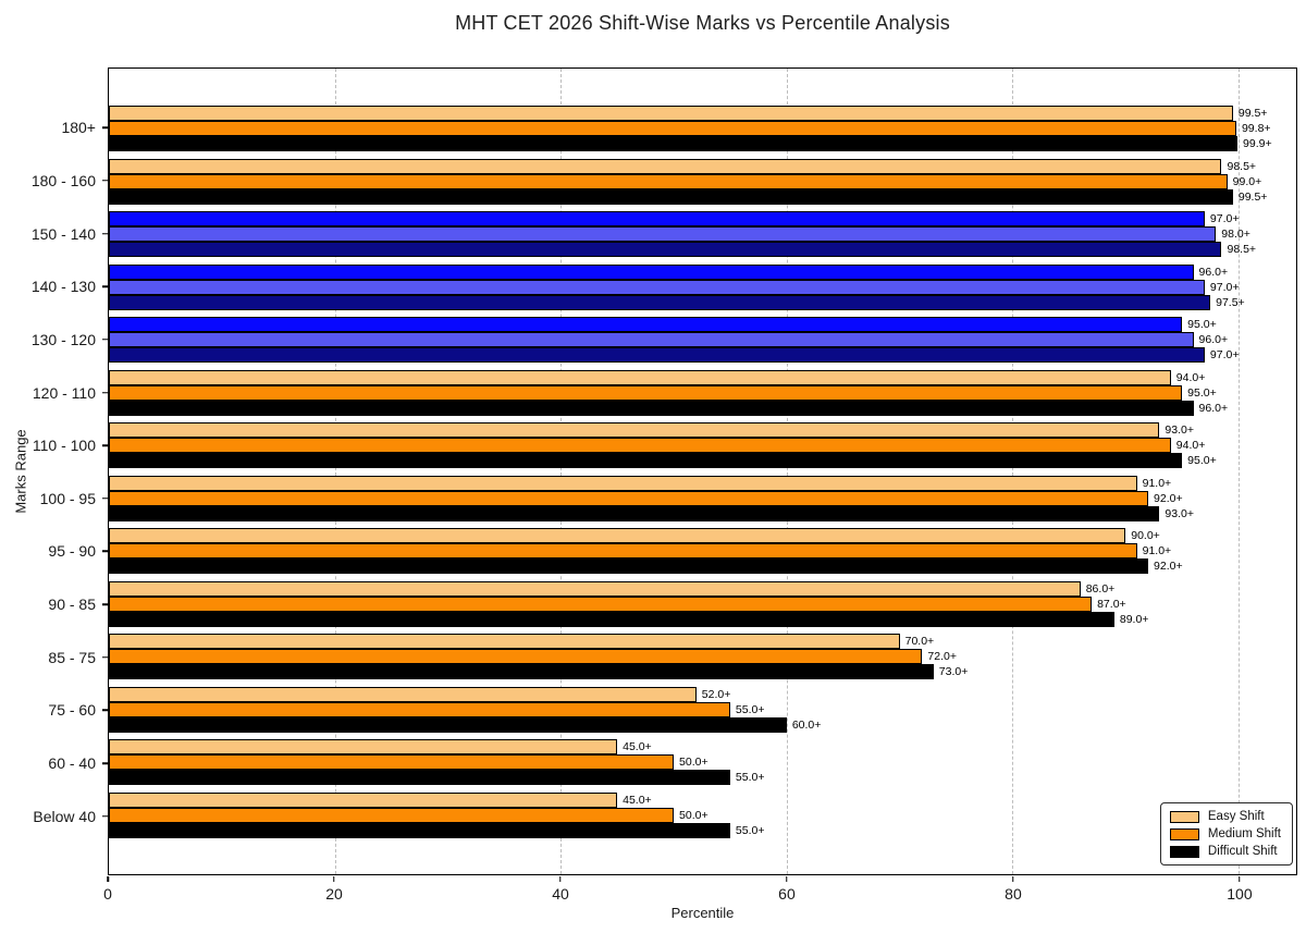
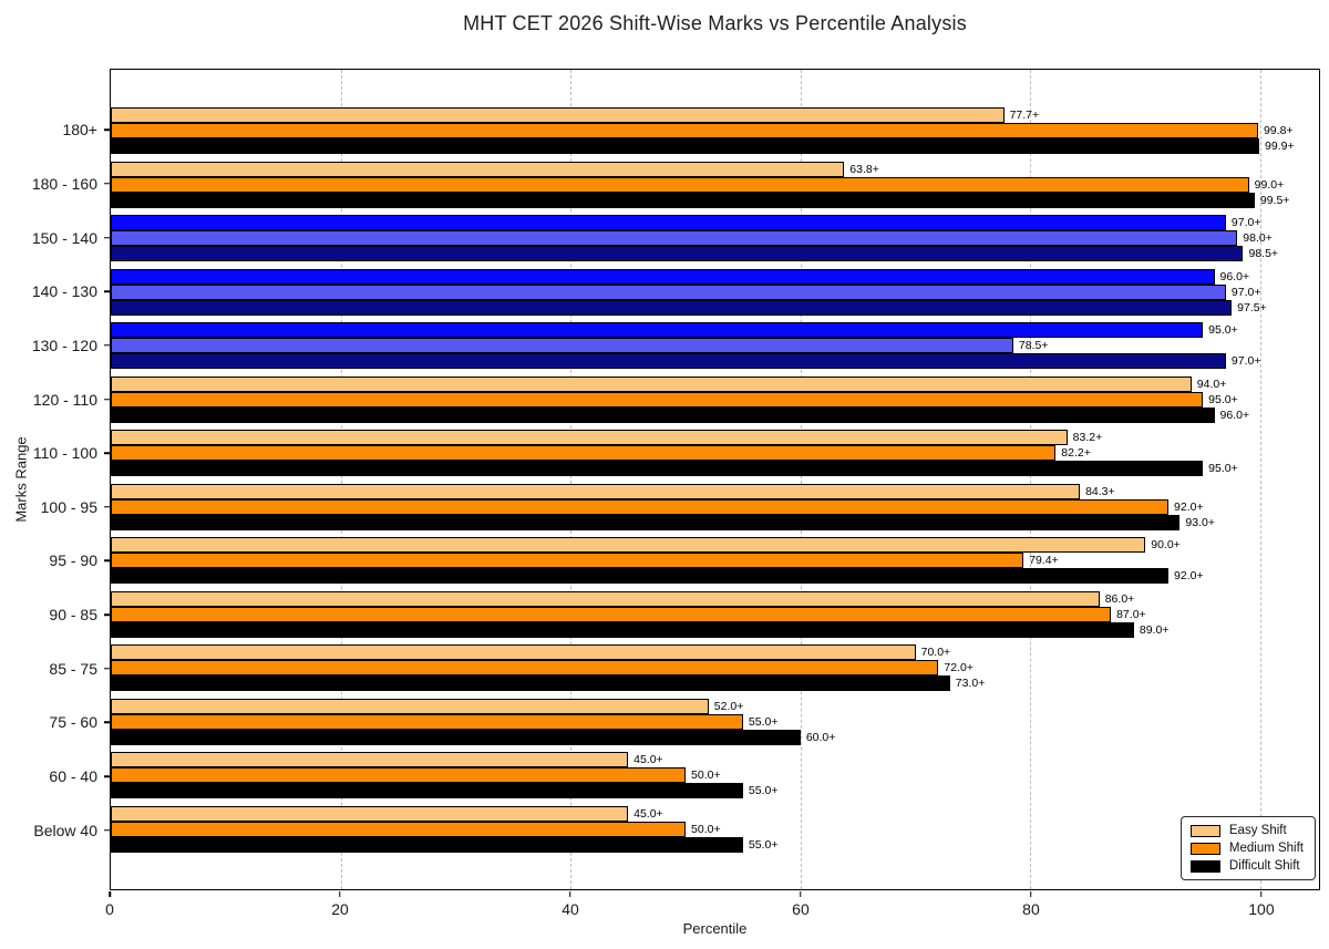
Easy Shift/180+: 99.5 -> 77.7
Easy Shift/180 - 160: 98.5 -> 63.8
Medium Shift/130 - 120: 96.0 -> 78.5
Easy Shift/110 - 100: 93.0 -> 83.2
Medium Shift/110 - 100: 94.0 -> 82.2
Easy Shift/100 - 95: 91.0 -> 84.3
Medium Shift/95 - 90: 91.0 -> 79.4
